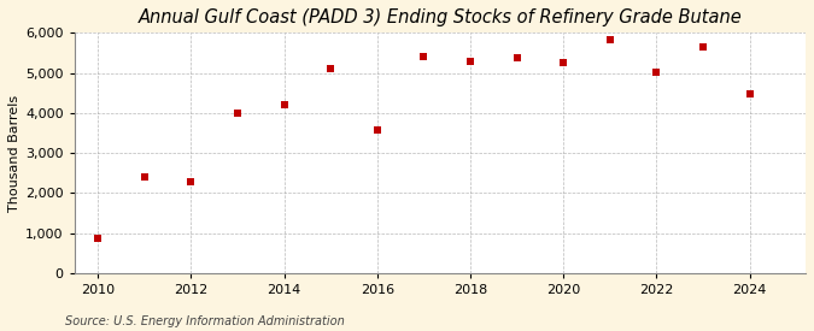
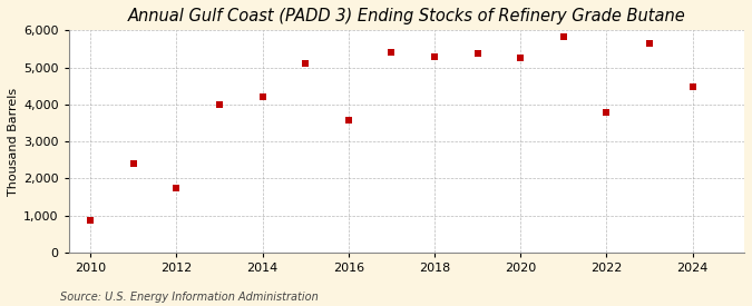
2012: 2,280 -> 1,750
2022: 5,030 -> 3,800
